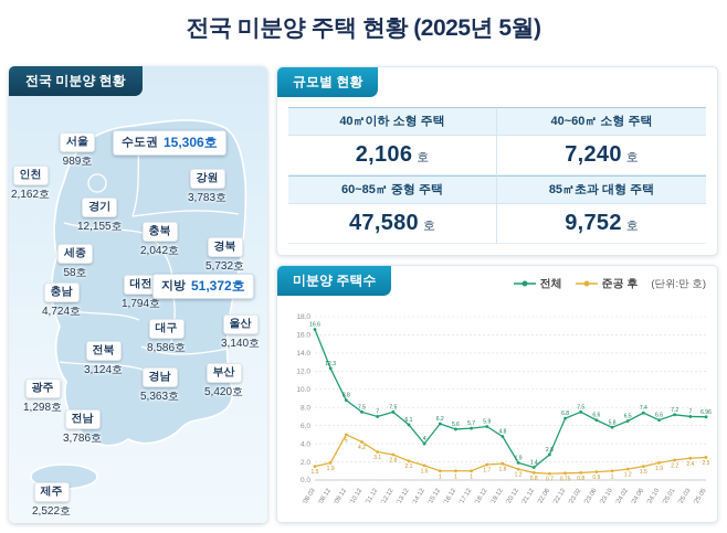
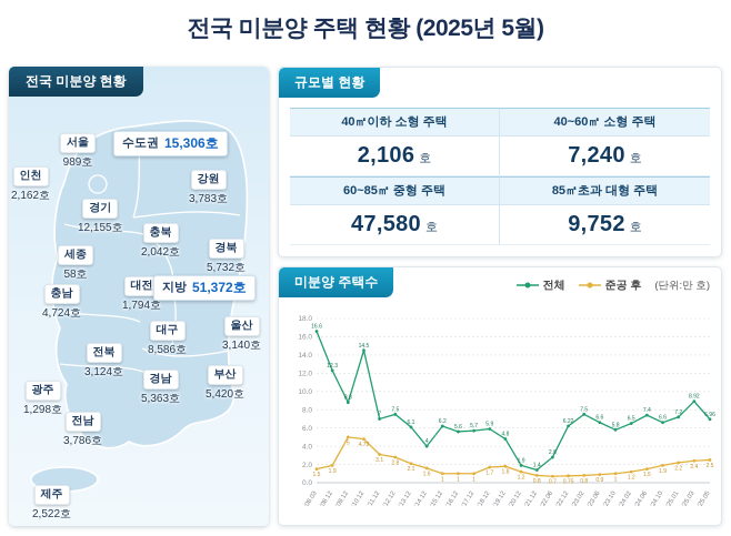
전체/'10.12: 7.5 -> 14.5
준공 후/'10.12: 4.2 -> 4.79
전체/'22.12: 6.8 -> 6.22
전체/'25.03: 7 -> 8.92
